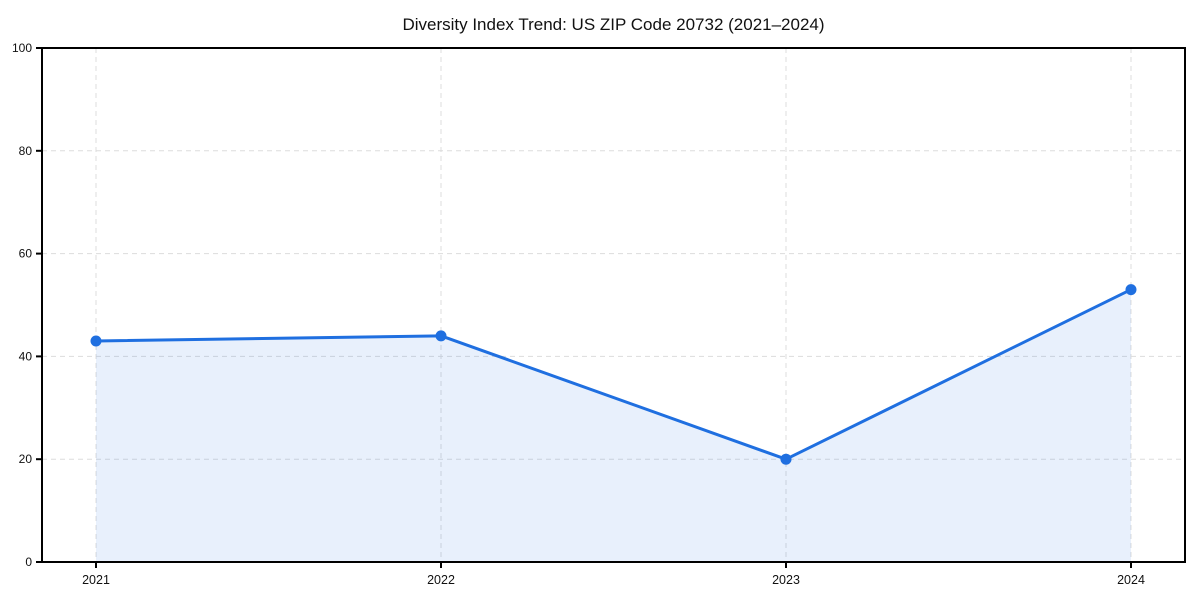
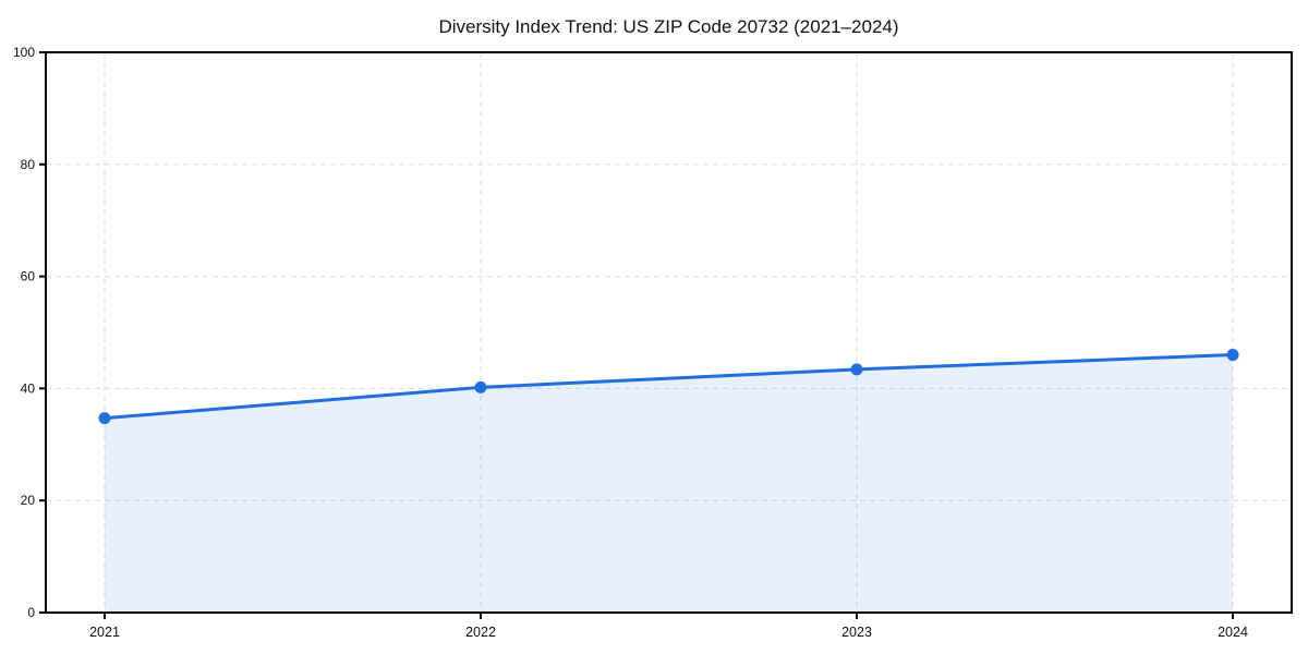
2021: 43 -> 35
2022: 44 -> 40
2023: 20 -> 43
2024: 53 -> 46
